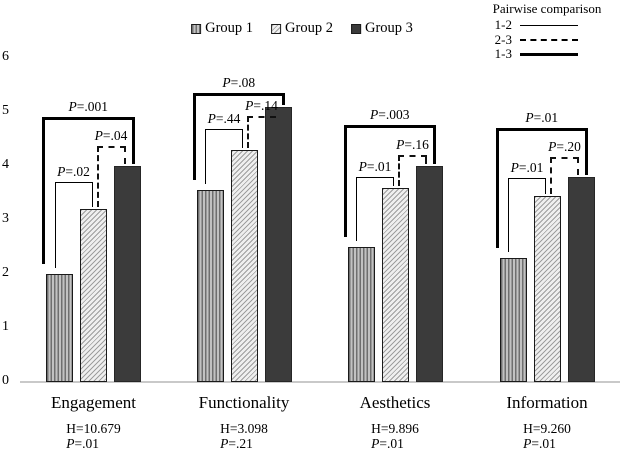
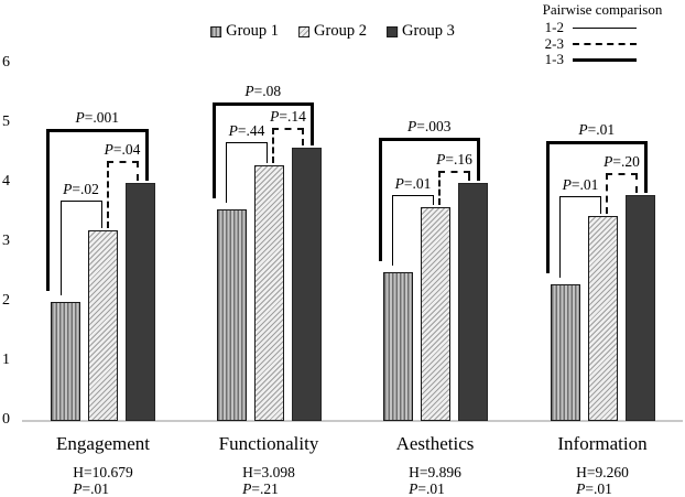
Group 3/Functionality: 5.1 -> 4.6
